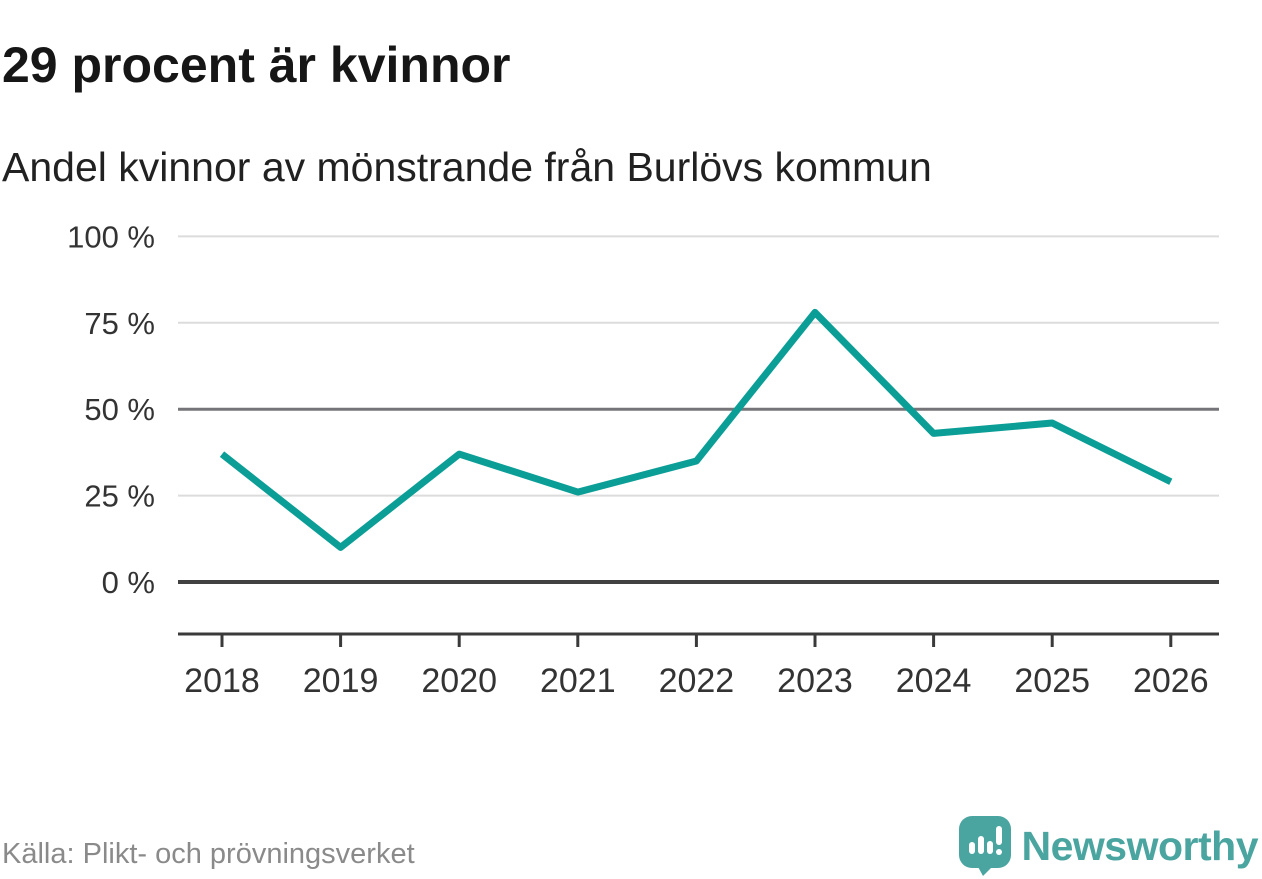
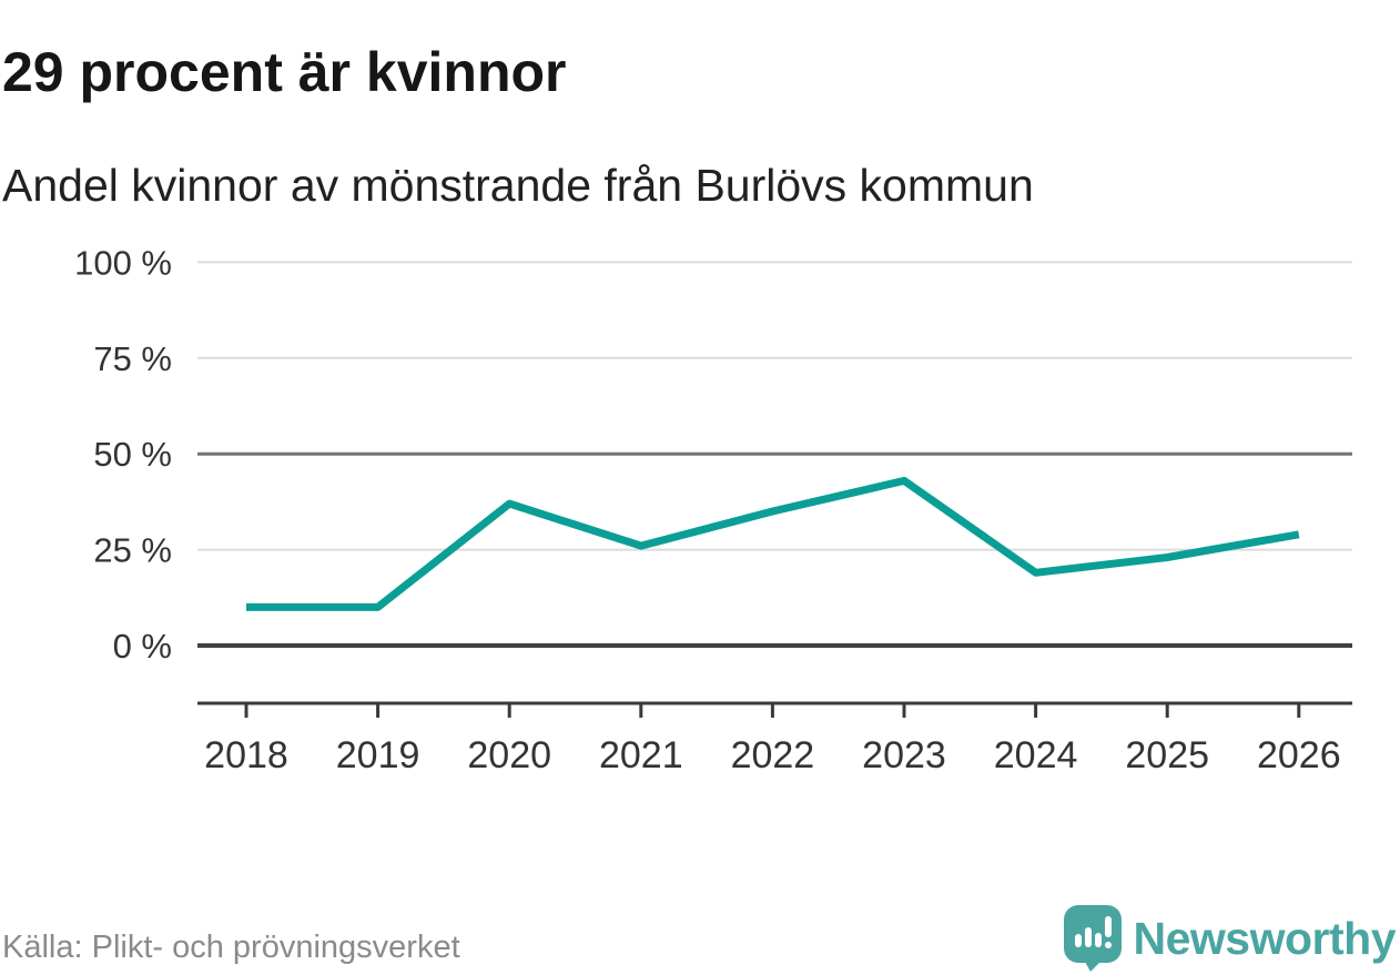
2018: 37% -> 10%
2023: 78% -> 43%
2024: 43% -> 19%
2025: 46% -> 23%
